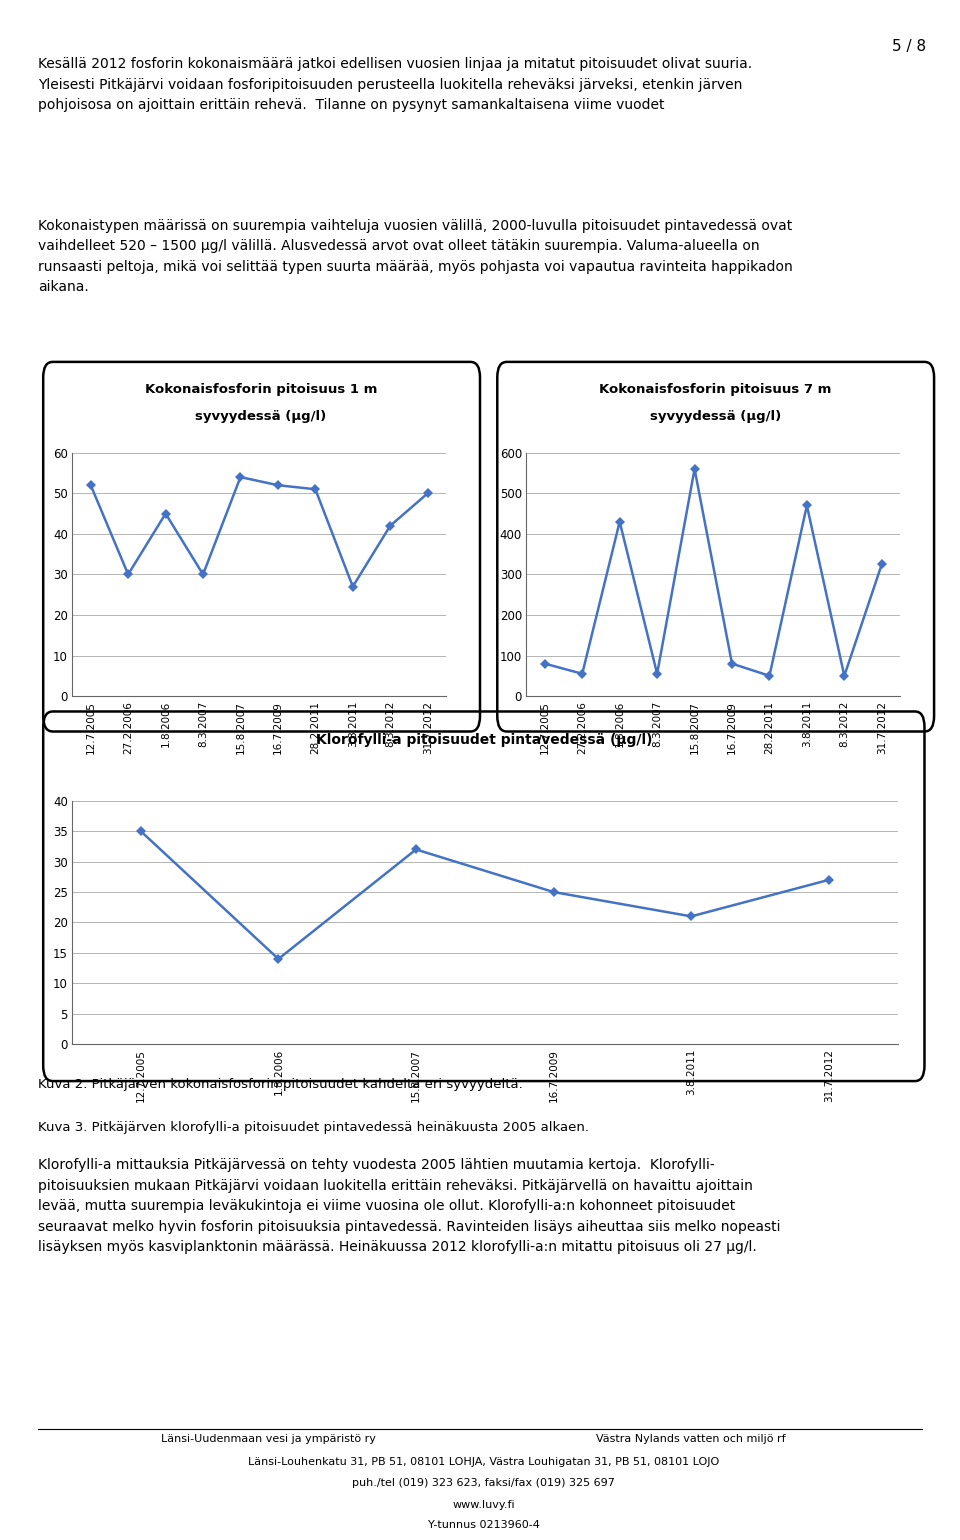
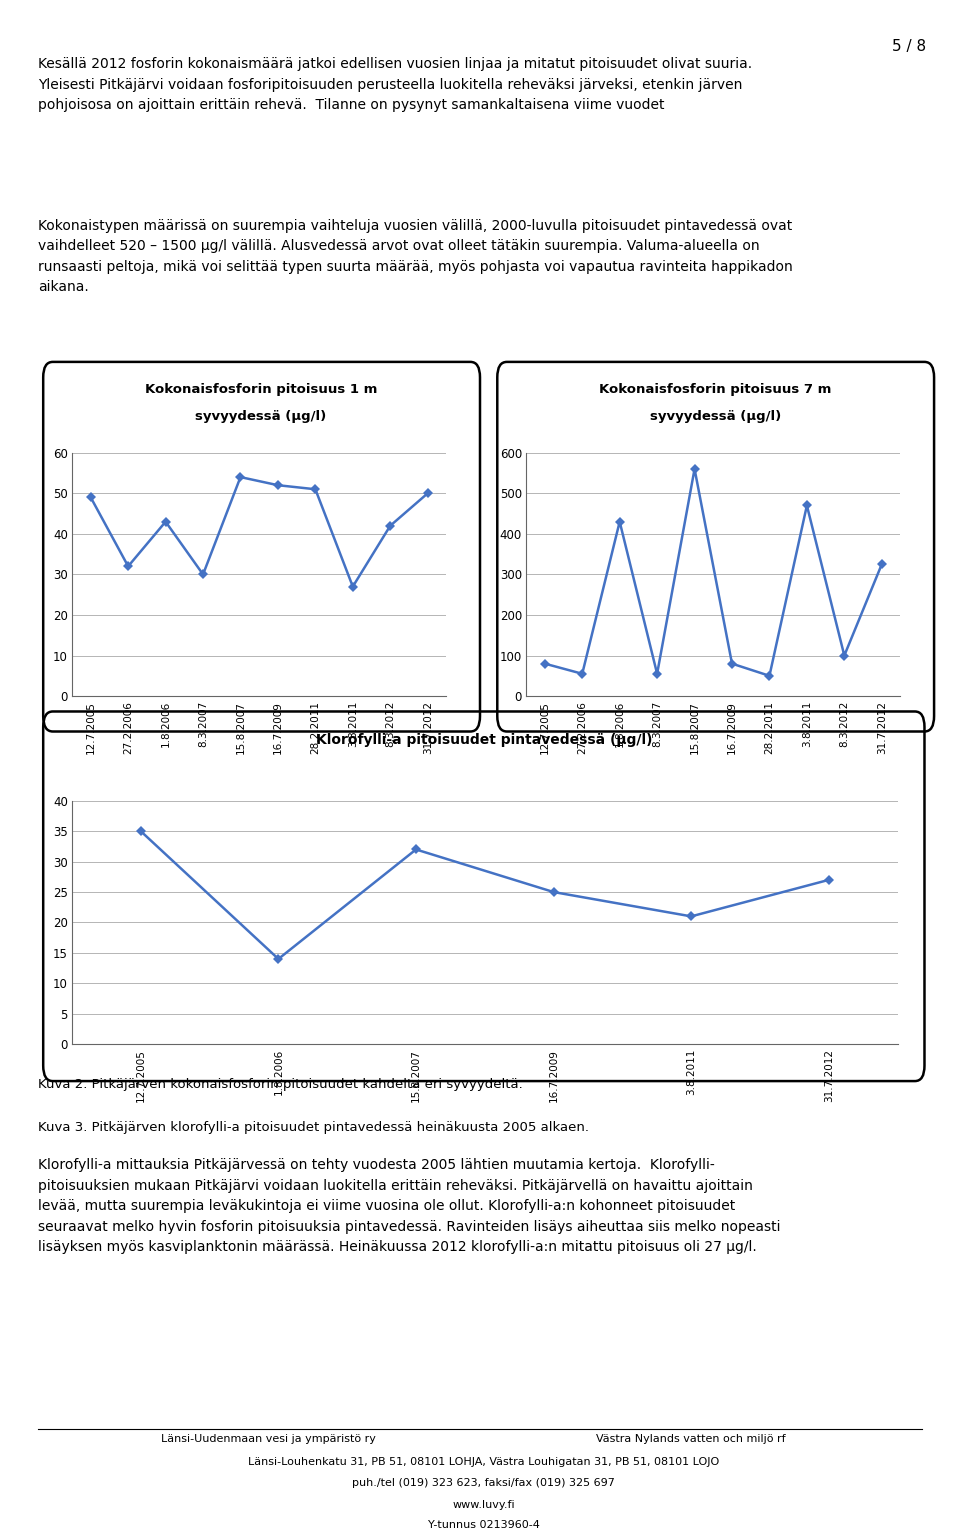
12.7.2005: 52 -> 49
27.2.2006: 30 -> 32
1.8.2006: 45 -> 43
8.3.2012: 50 -> 100
